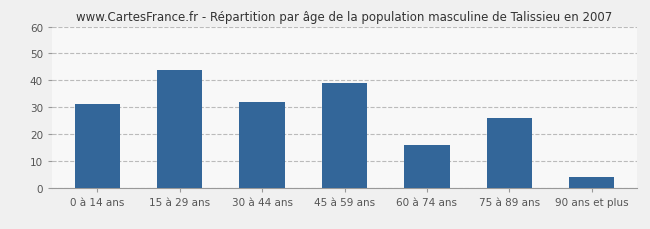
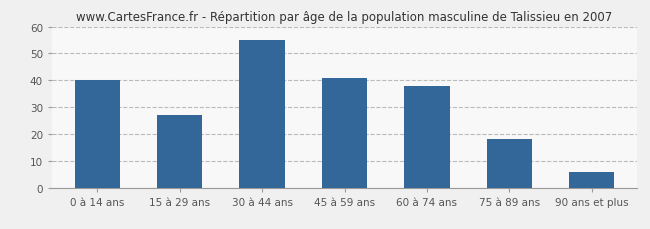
0 à 14 ans: 31 -> 40
15 à 29 ans: 44 -> 27
30 à 44 ans: 32 -> 55
45 à 59 ans: 39 -> 41
60 à 74 ans: 16 -> 38
75 à 89 ans: 26 -> 18
90 ans et plus: 4 -> 6
